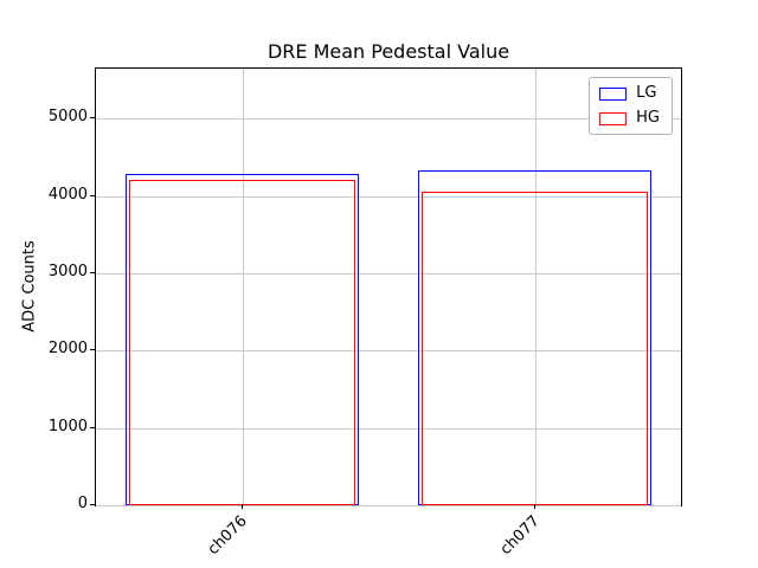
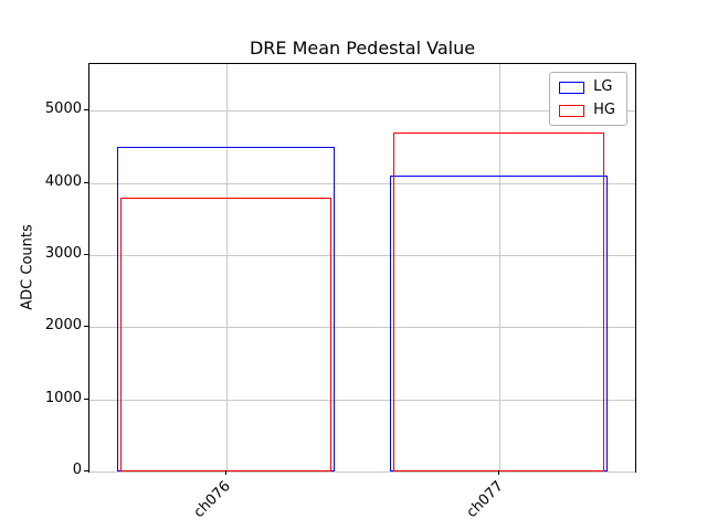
LG/ch076: 4300 -> 4500
HG/ch076: 4200 -> 3800
LG/ch077: 4300 -> 4100
HG/ch077: 4100 -> 4700
